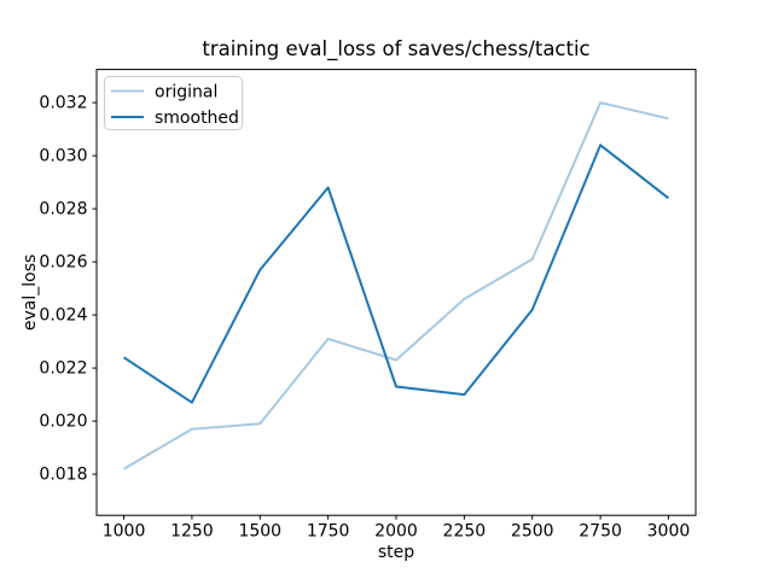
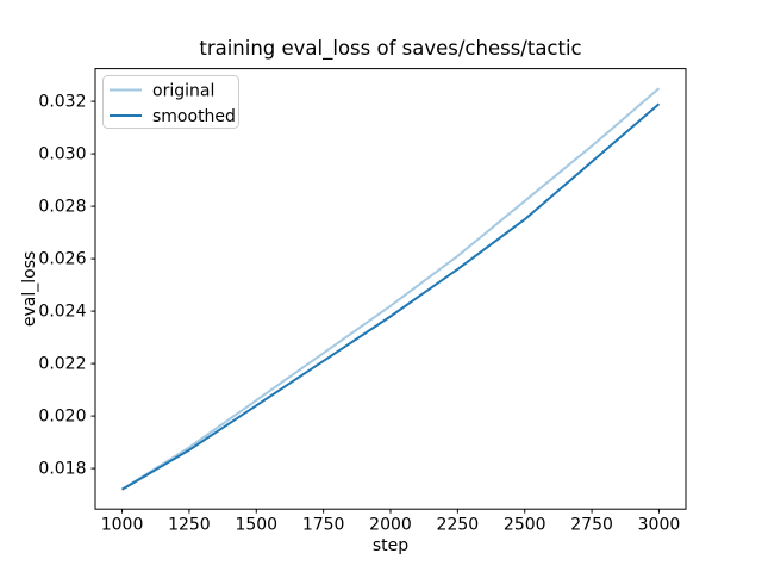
original/1000: 0.0182 -> 0.0172
smoothed/1000: 0.0224 -> 0.0172
original/1250: 0.0197 -> 0.0188
smoothed/1250: 0.0207 -> 0.0187
original/1500: 0.0199 -> 0.0206
smoothed/1500: 0.0257 -> 0.0204
original/1750: 0.0231 -> 0.0224
smoothed/1750: 0.0288 -> 0.0221
original/2000: 0.0223 -> 0.0242
smoothed/2000: 0.0213 -> 0.0238
original/2250: 0.0246 -> 0.0261
smoothed/2250: 0.0210 -> 0.0256
original/2500: 0.0261 -> 0.0282
smoothed/2500: 0.0242 -> 0.0275
original/2750: 0.0320 -> 0.0303
smoothed/2750: 0.0304 -> 0.0297
original/3000: 0.0314 -> 0.0325
smoothed/3000: 0.0284 -> 0.0319
